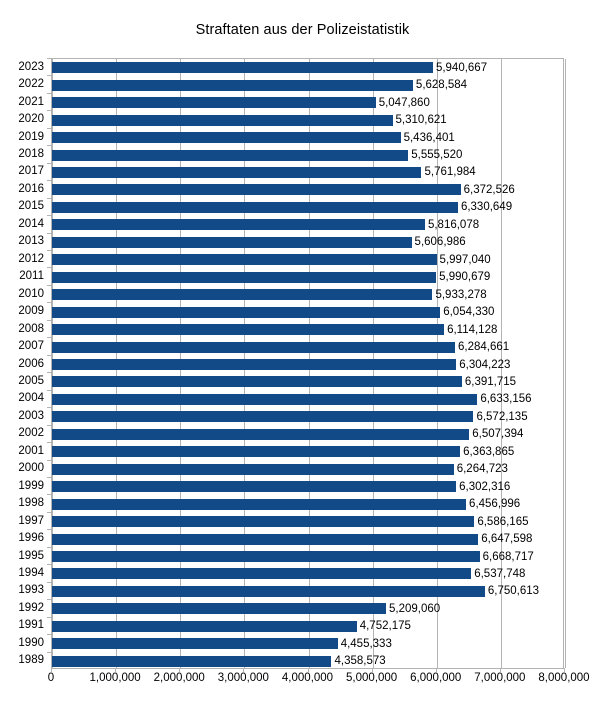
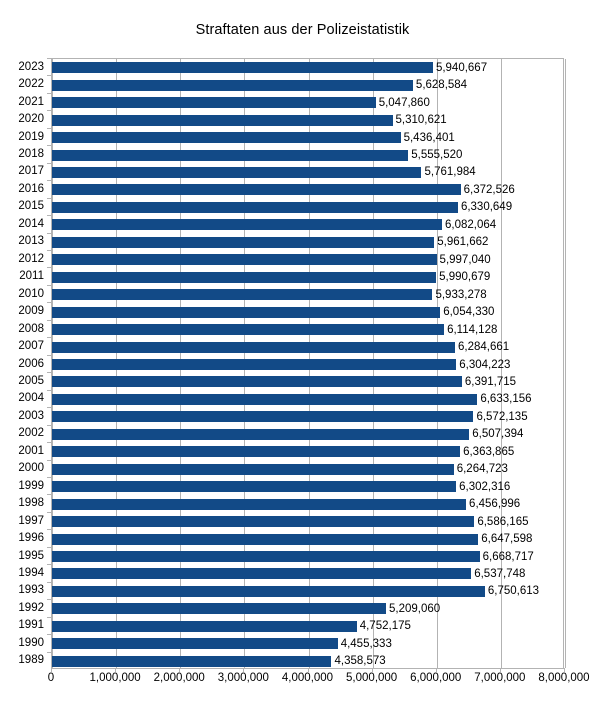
2014: 5,816,078 -> 6,082,064
2013: 5,606,986 -> 5,961,662
